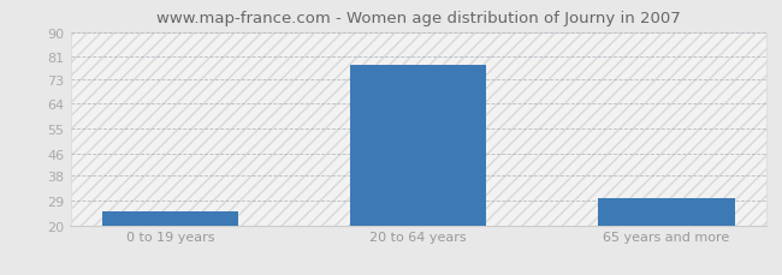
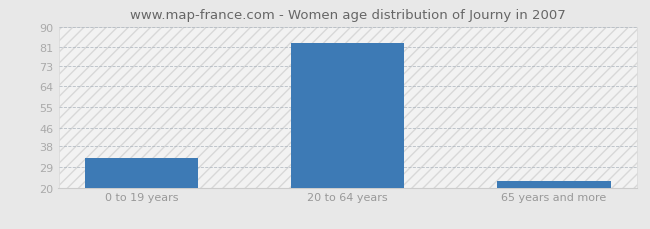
0 to 19 years: 25 -> 33
20 to 64 years: 78 -> 83
65 years and more: 30 -> 23
